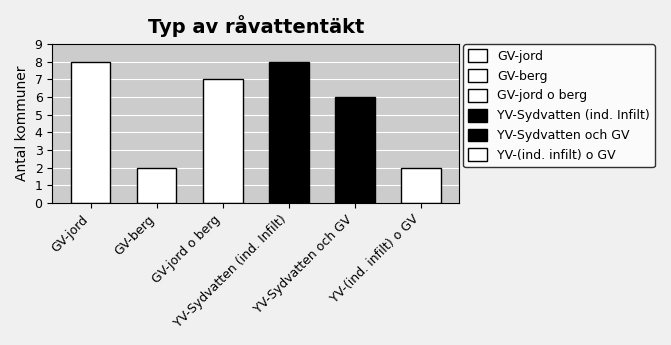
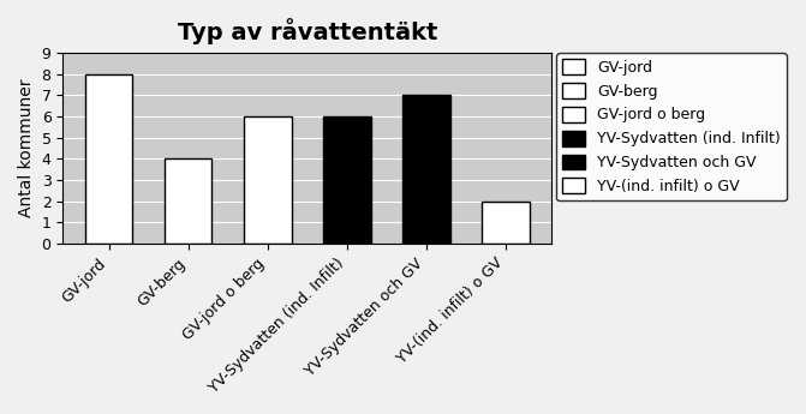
GV-berg: 2 -> 4
GV-jord o berg: 7 -> 6
YV-Sydvatten (ind. Infilt): 8 -> 6
YV-Sydvatten och GV: 6 -> 7
